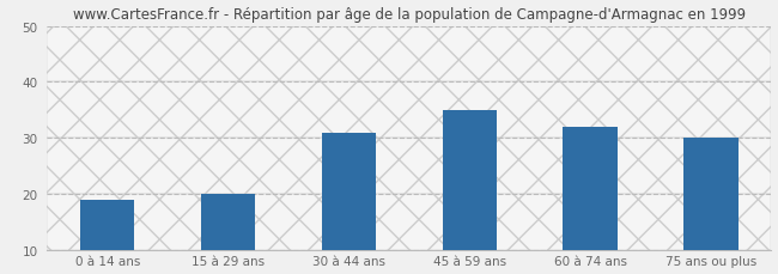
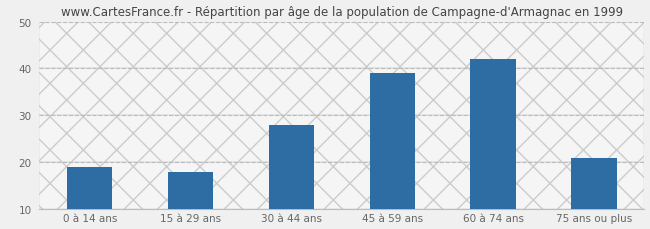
15 à 29 ans: 20 -> 18
30 à 44 ans: 31 -> 28
45 à 59 ans: 35 -> 39
60 à 74 ans: 32 -> 42
75 ans ou plus: 30 -> 21
